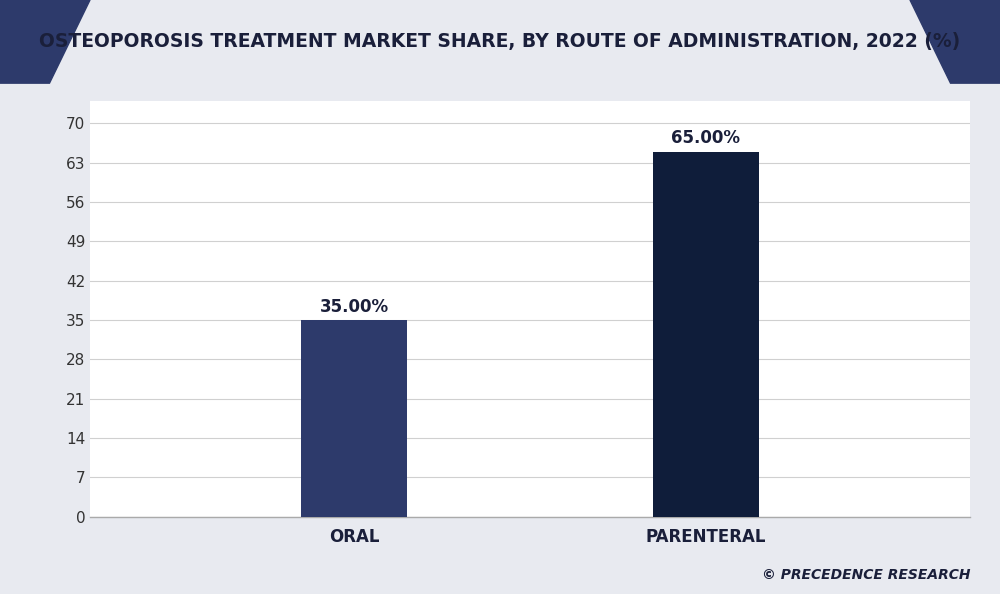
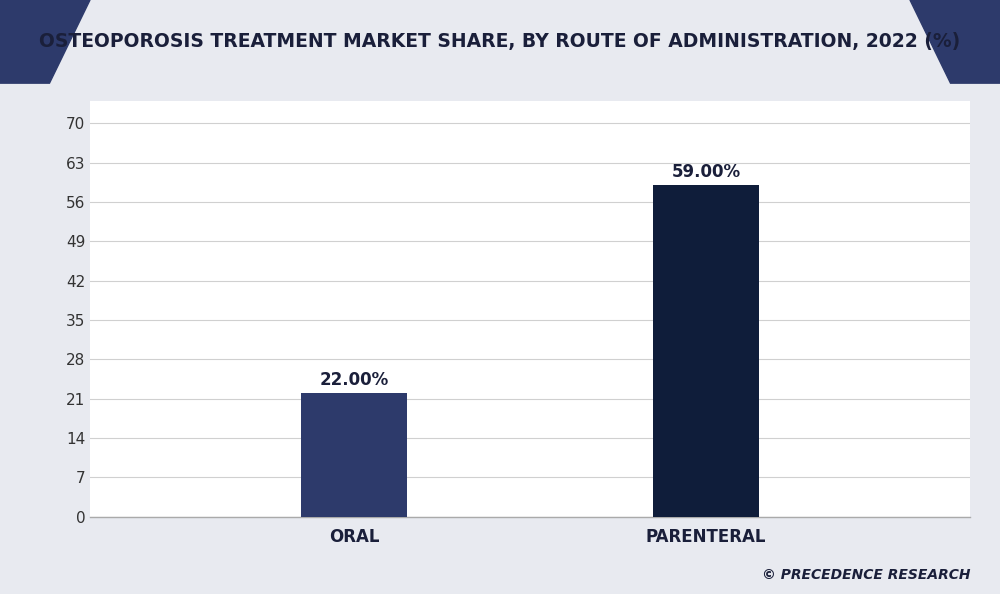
ORAL: 35.00% -> 22.00%
PARENTERAL: 65.00% -> 59.00%
